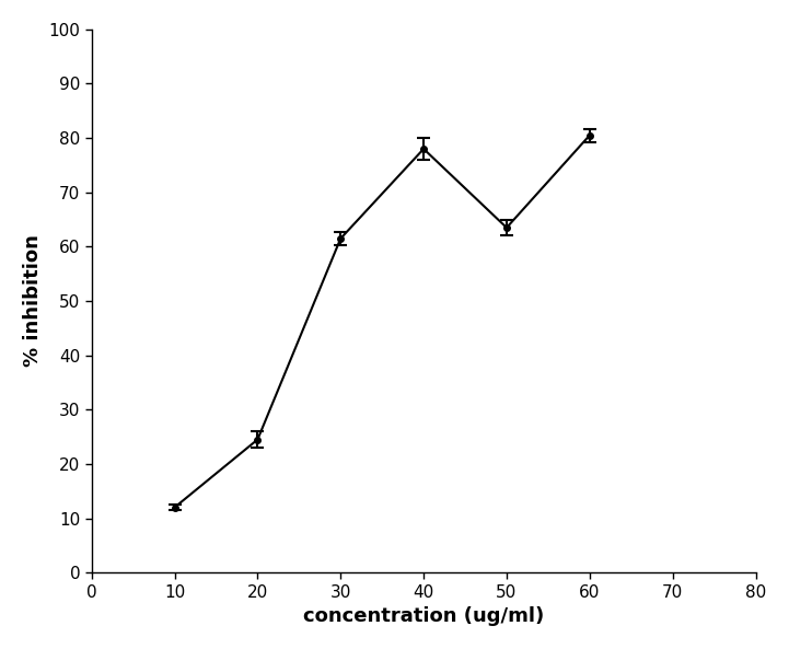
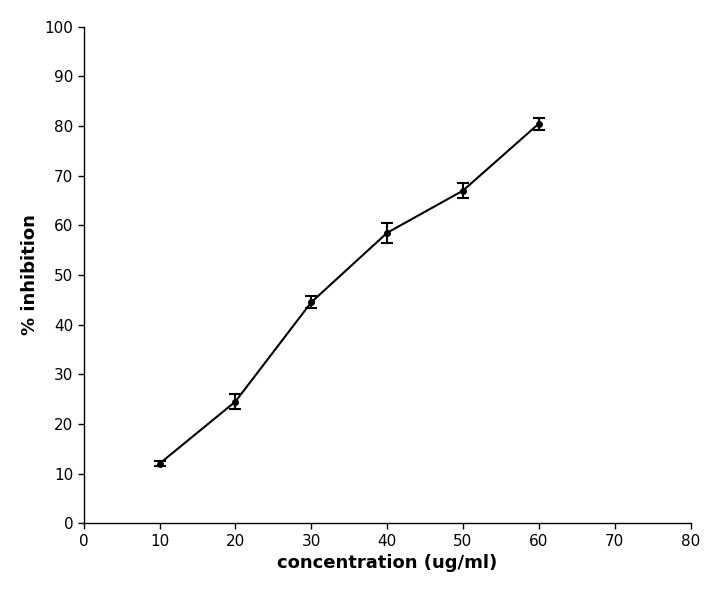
30: 61.5 -> 44.5
40: 78.0 -> 58.5
50: 63.5 -> 67.0
